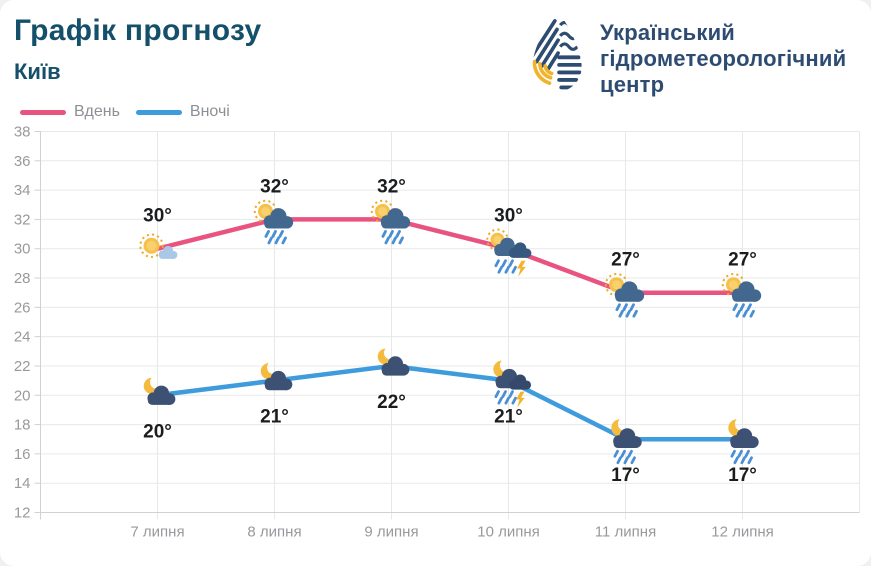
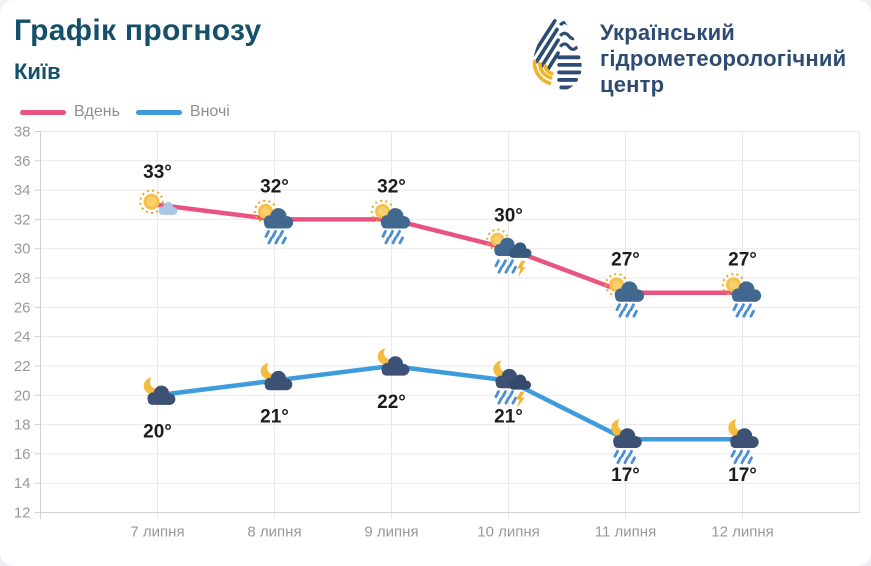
Вдень/7 липня: 30° -> 33°
